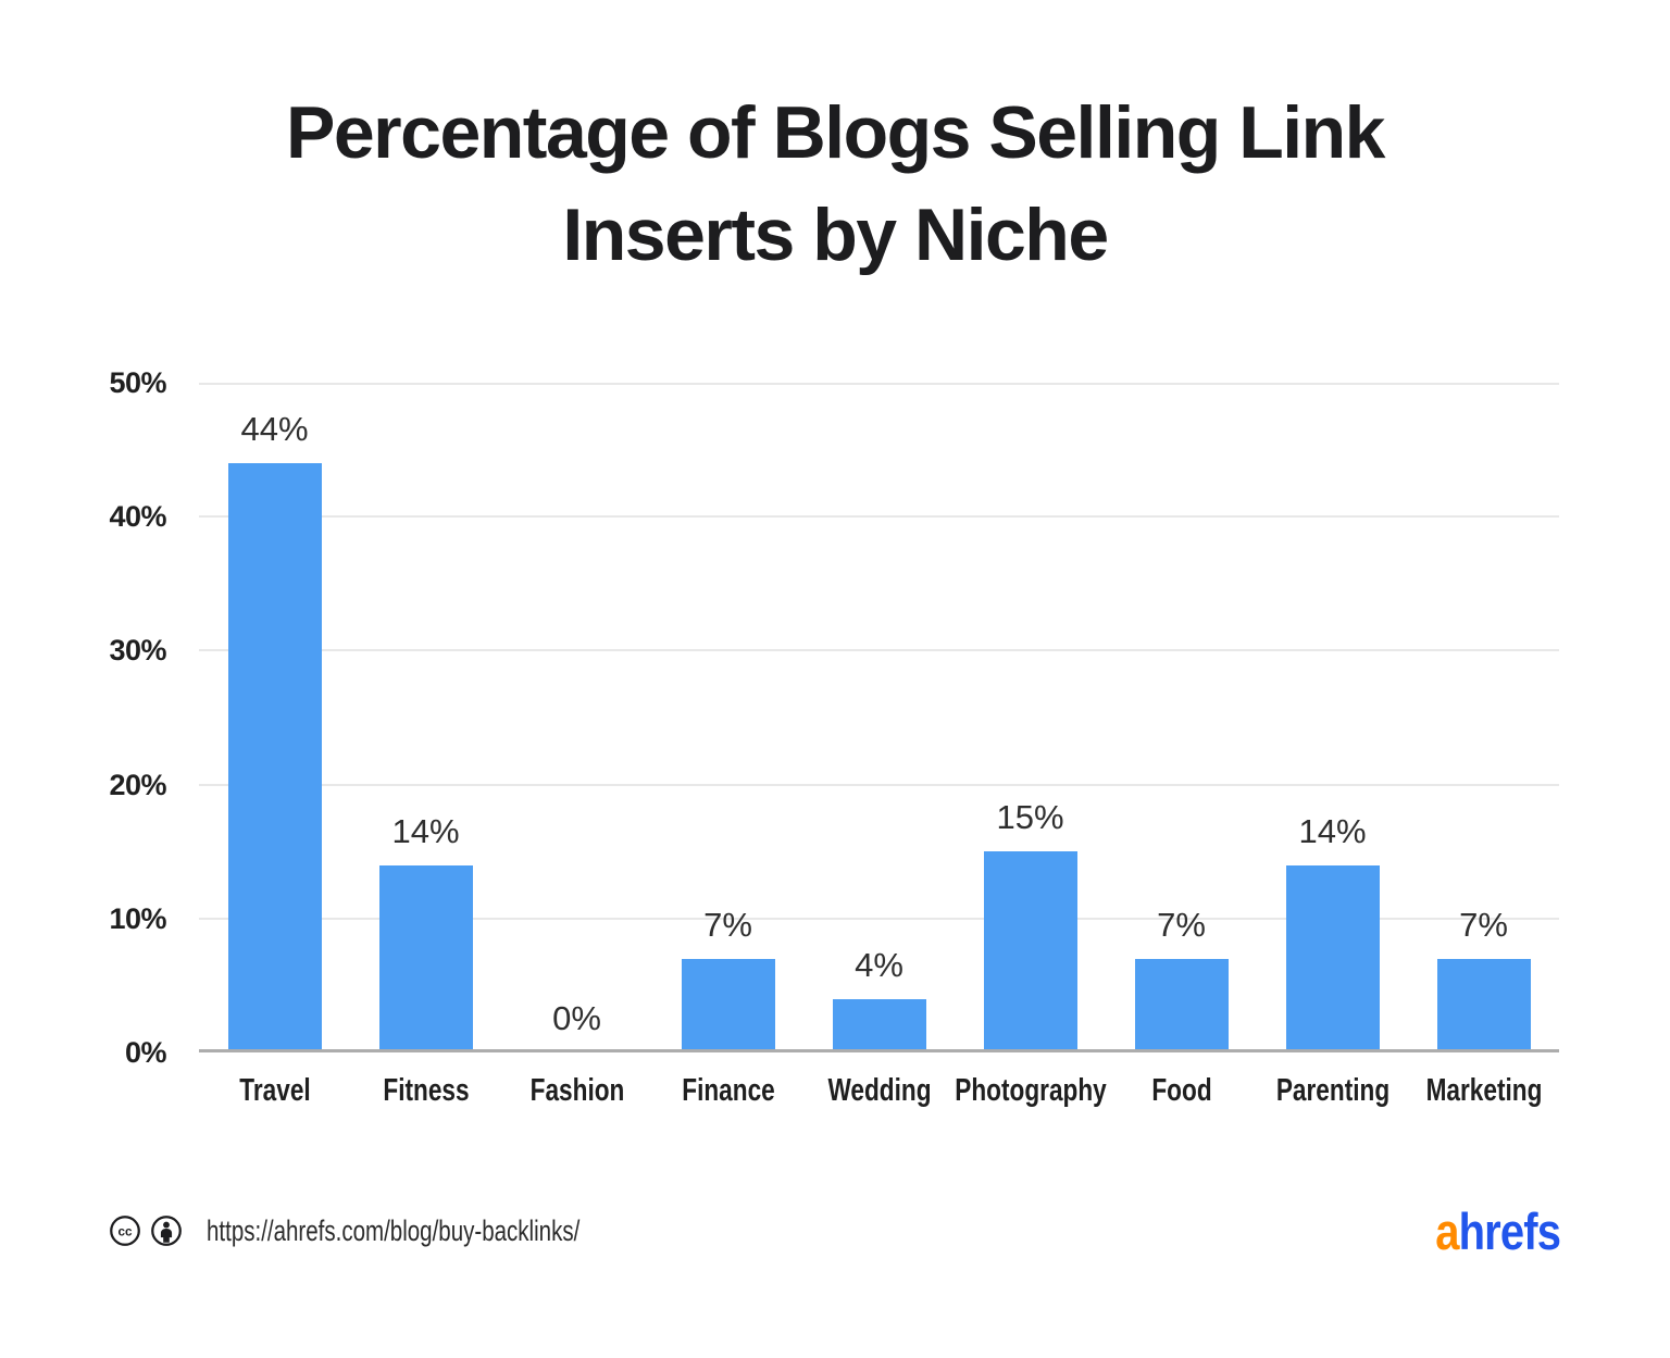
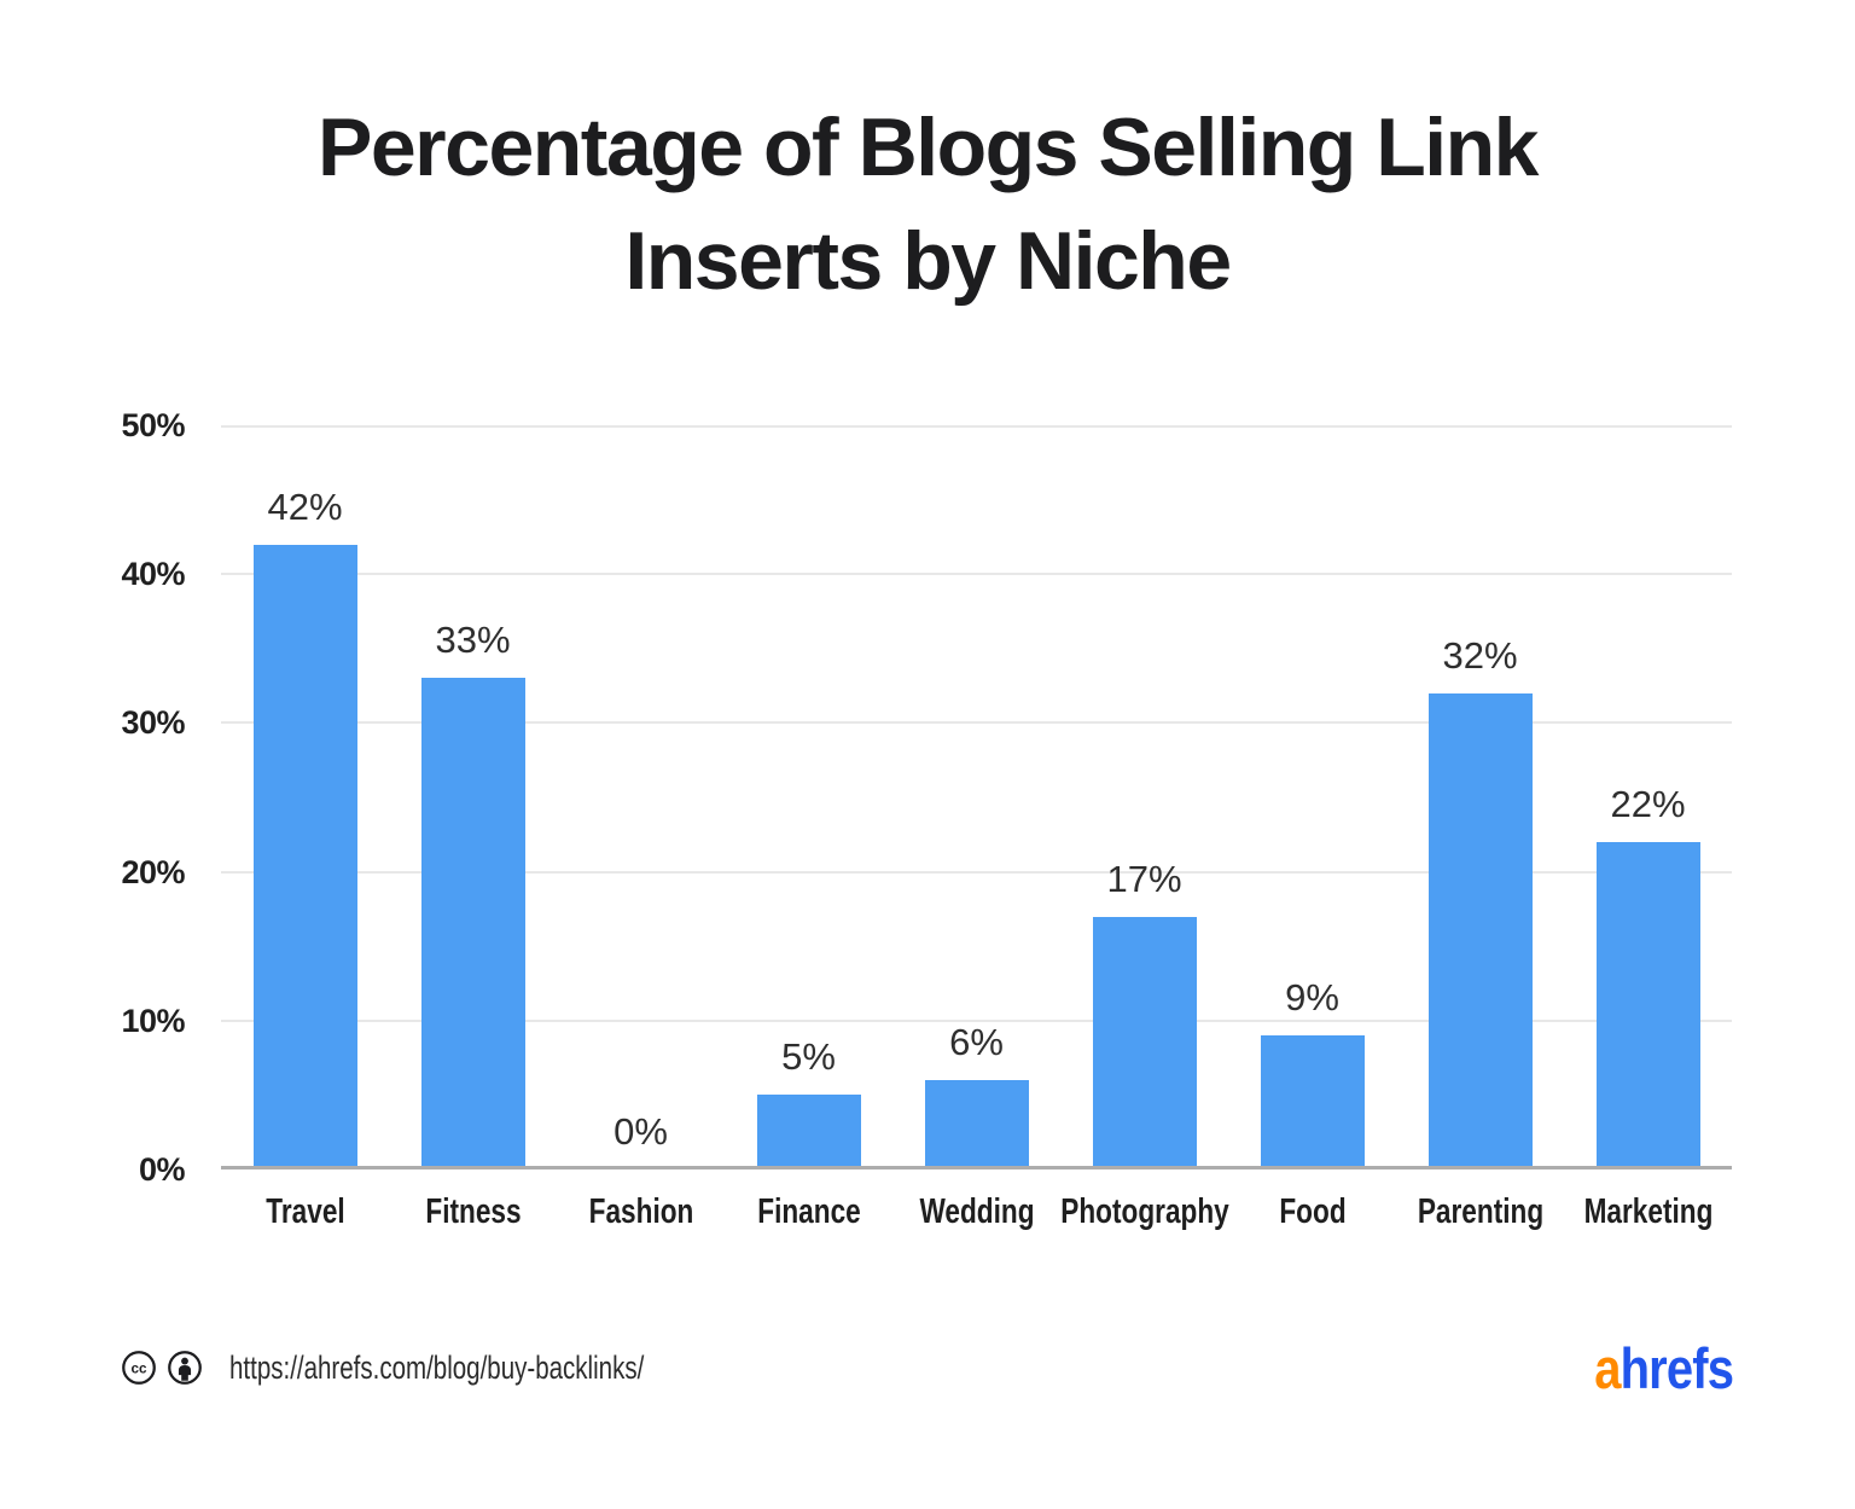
Travel: 44% -> 42%
Fitness: 14% -> 33%
Finance: 7% -> 5%
Wedding: 4% -> 6%
Photography: 15% -> 17%
Food: 7% -> 9%
Parenting: 14% -> 32%
Marketing: 7% -> 22%
